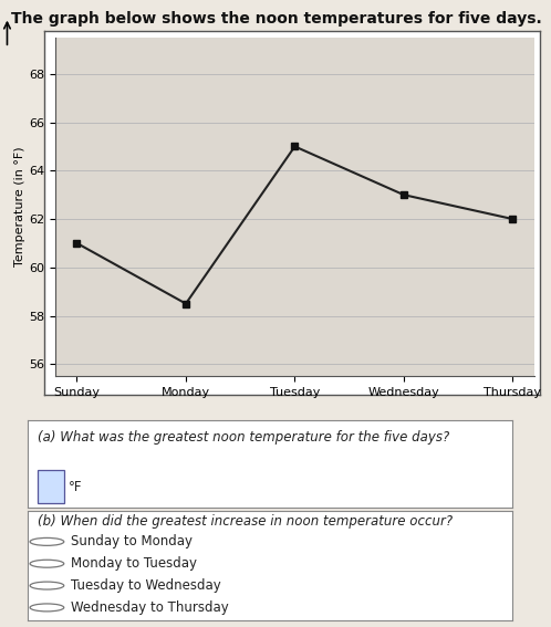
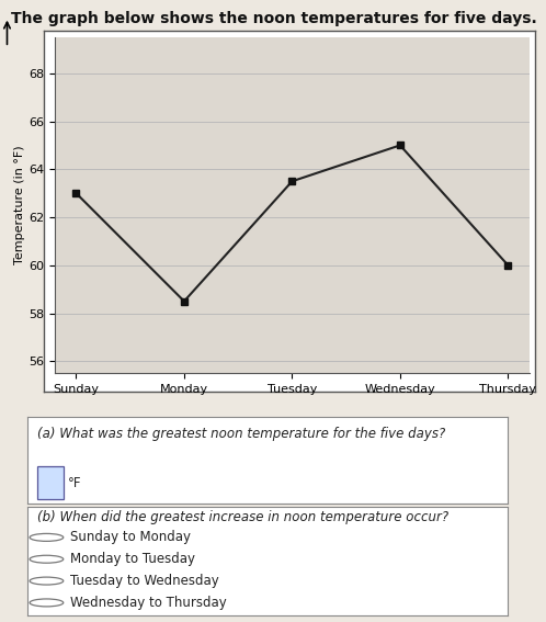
Sunday: 61.0 -> 63.0
Tuesday: 65.0 -> 63.5
Wednesday: 63.0 -> 65.0
Thursday: 62.0 -> 60.0
